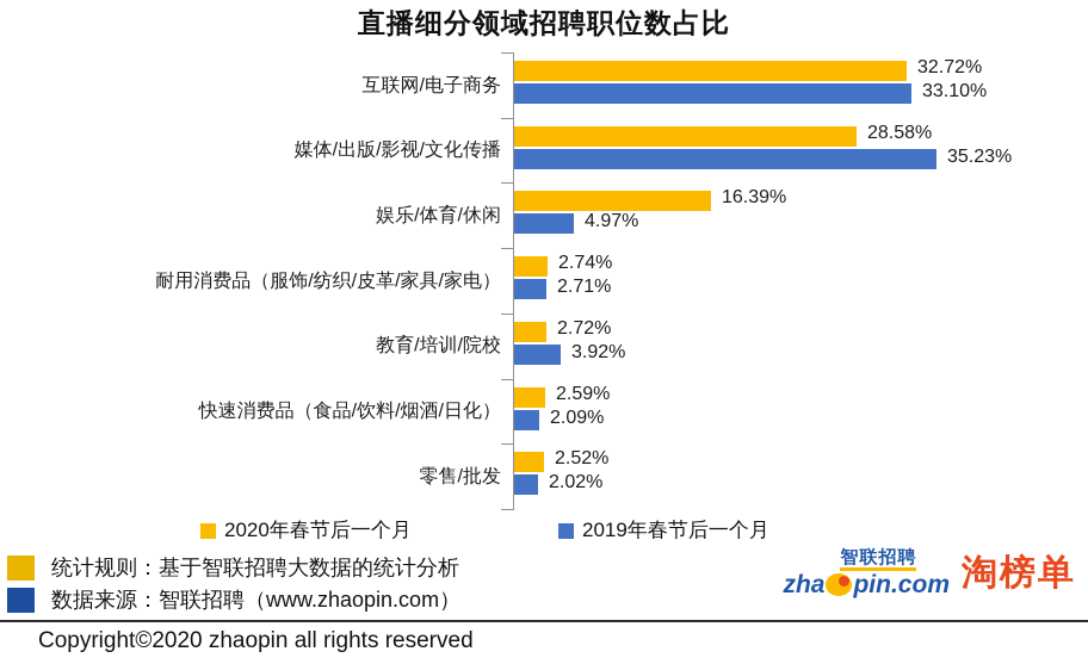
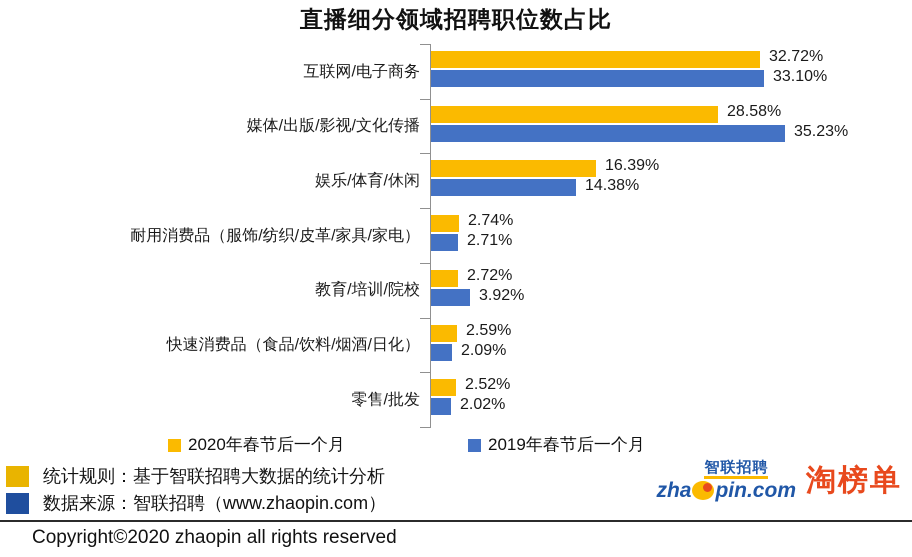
2019年春节后一个月/娱乐/体育/休闲: 4.97% -> 14.38%
